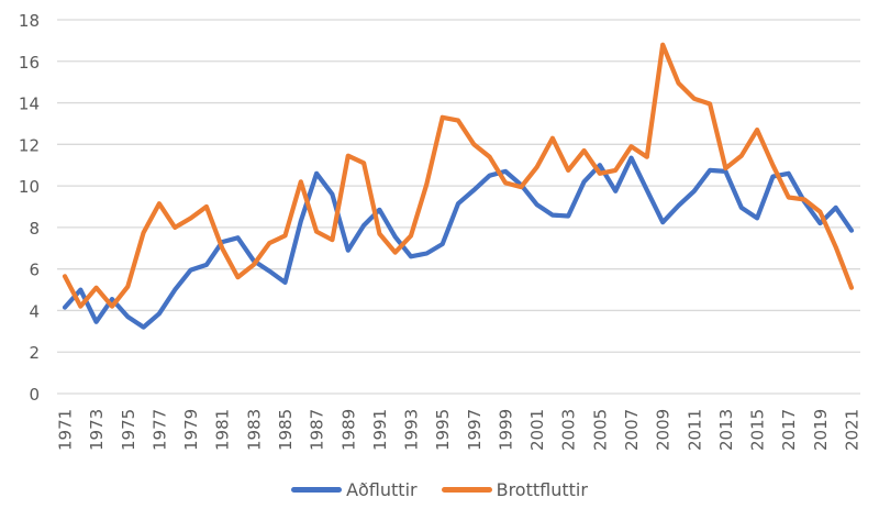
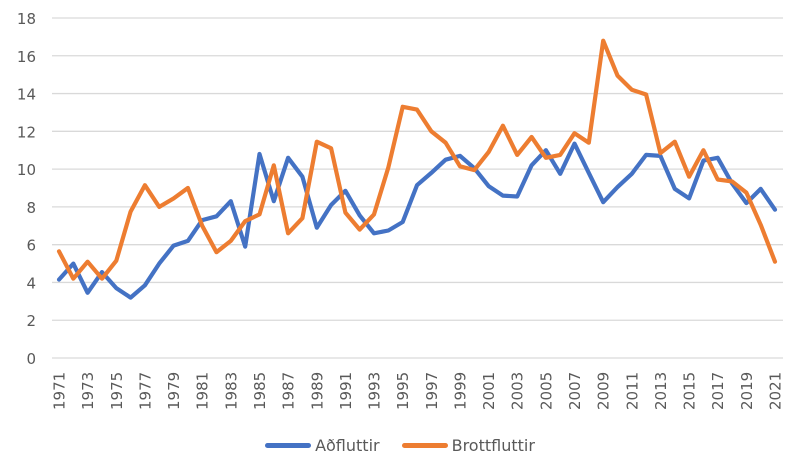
Aðfluttir/1983: 6.4 -> 8.3
Aðfluttir/1985: 5.3 -> 10.8
Brottfluttir/1987: 7.8 -> 6.6
Brottfluttir/2015: 12.7 -> 9.6
